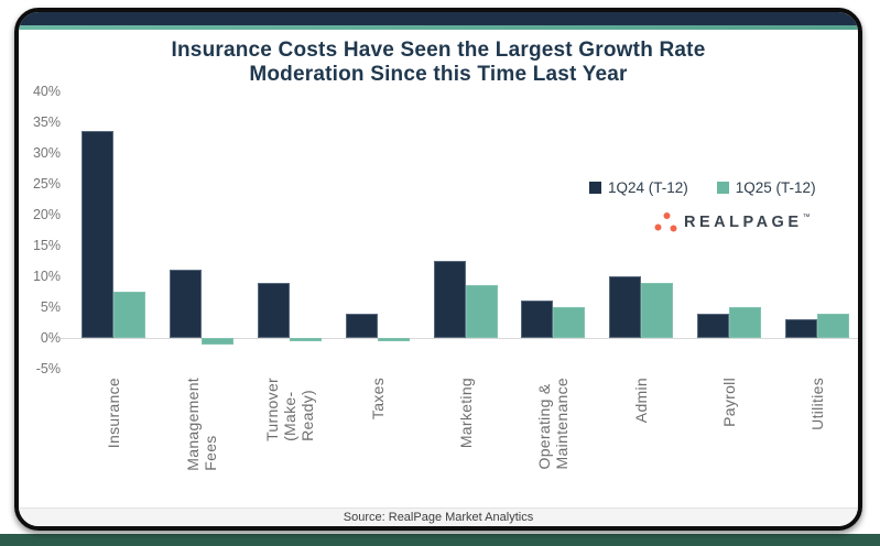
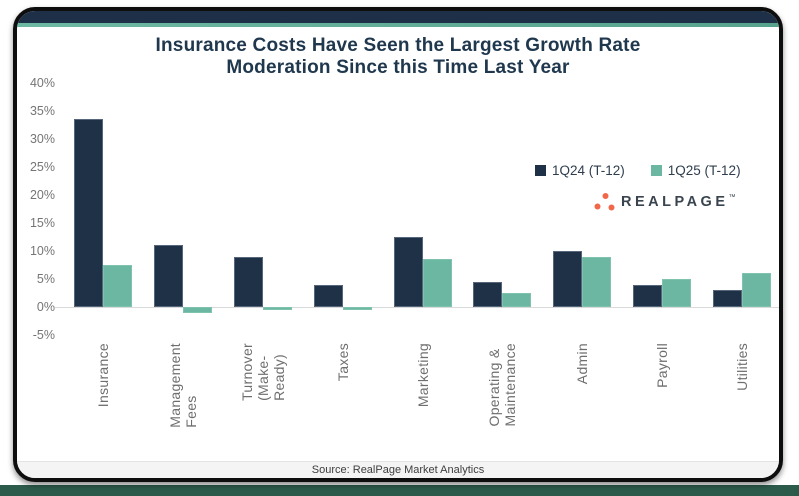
1Q24 (T-12)/Operating & Maintenance: 6% -> 4%
1Q25 (T-12)/Operating & Maintenance: 5% -> 2%
1Q25 (T-12)/Utilities: 4% -> 6%
